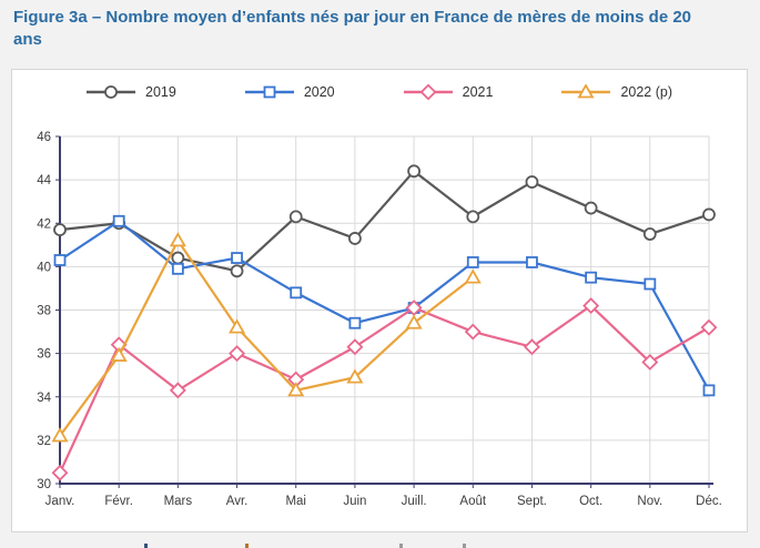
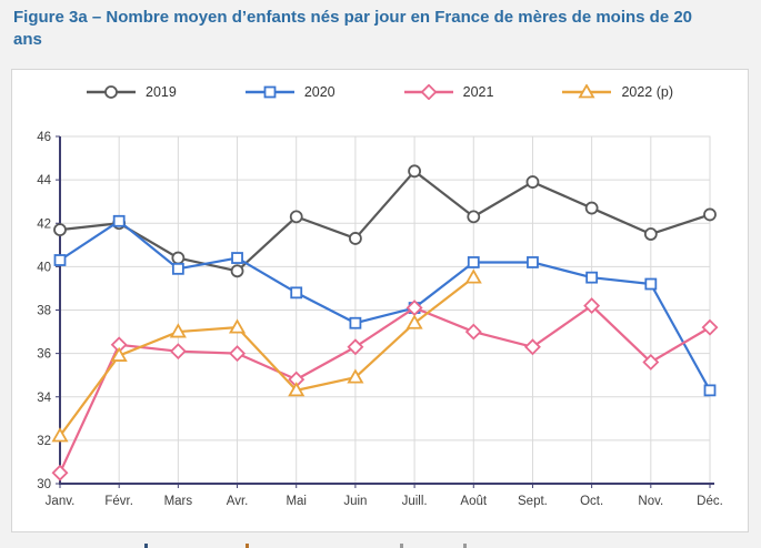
2021/Mars: 34.3 -> 36.1
2022 (p)/Mars: 41.2 -> 37.0
